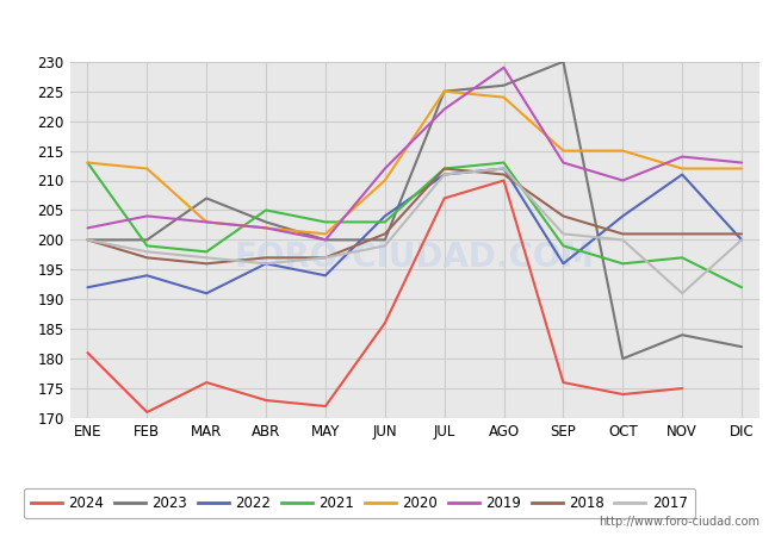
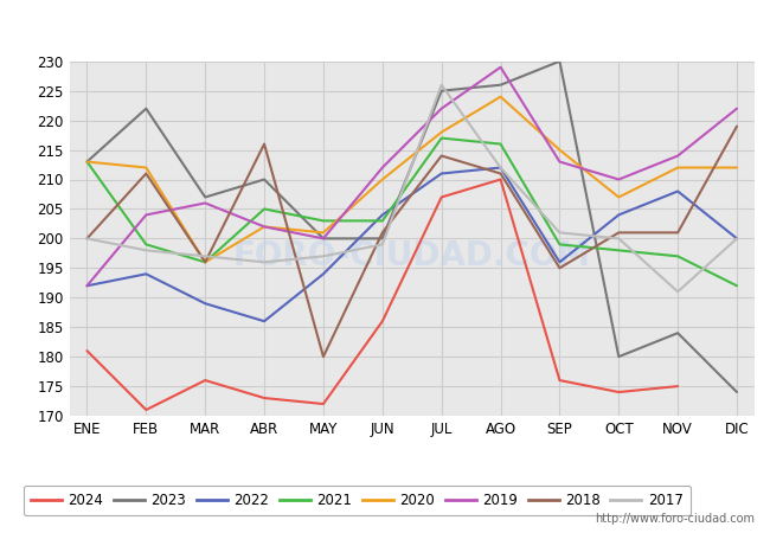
2023/ENE: 200 -> 213
2019/ENE: 202 -> 192
2023/FEB: 200 -> 222
2018/FEB: 197 -> 211
2022/MAR: 191 -> 189
2021/MAR: 198 -> 196
2020/MAR: 203 -> 196
2019/MAR: 203 -> 206
2023/ABR: 203 -> 210
2022/ABR: 196 -> 186
2018/ABR: 197 -> 216
2018/MAY: 197 -> 180
2021/JUL: 212 -> 217
2020/JUL: 225 -> 218
2018/JUL: 212 -> 214
2017/JUL: 211 -> 226
2021/AGO: 213 -> 216
2018/SEP: 204 -> 195
2021/OCT: 196 -> 198
2020/OCT: 215 -> 207
2022/NOV: 211 -> 208
2023/DIC: 182 -> 174
2019/DIC: 213 -> 222
2018/DIC: 201 -> 219
